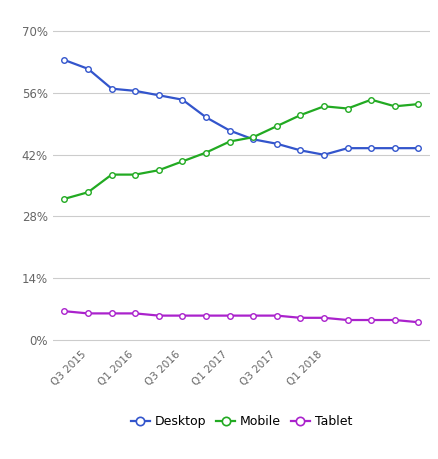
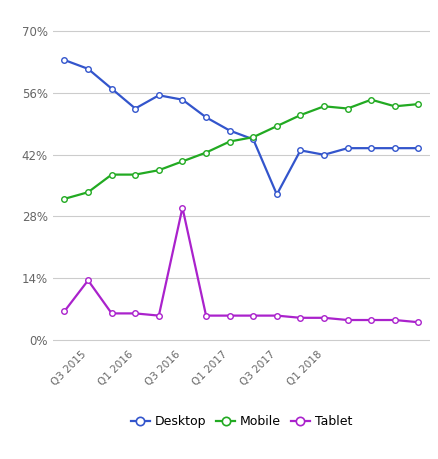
Tablet/Q3 2015: 6.0% -> 13.5%
Desktop/Q1 2016: 56.5% -> 52.5%
Tablet/Q3 2016: 5.5% -> 30.0%
Desktop/Q3 2017: 44.5% -> 33.0%
